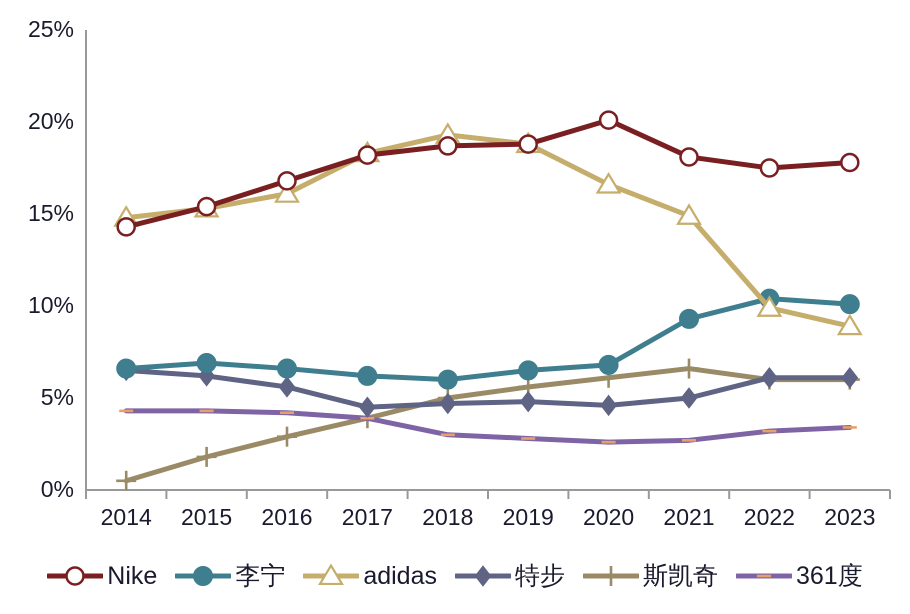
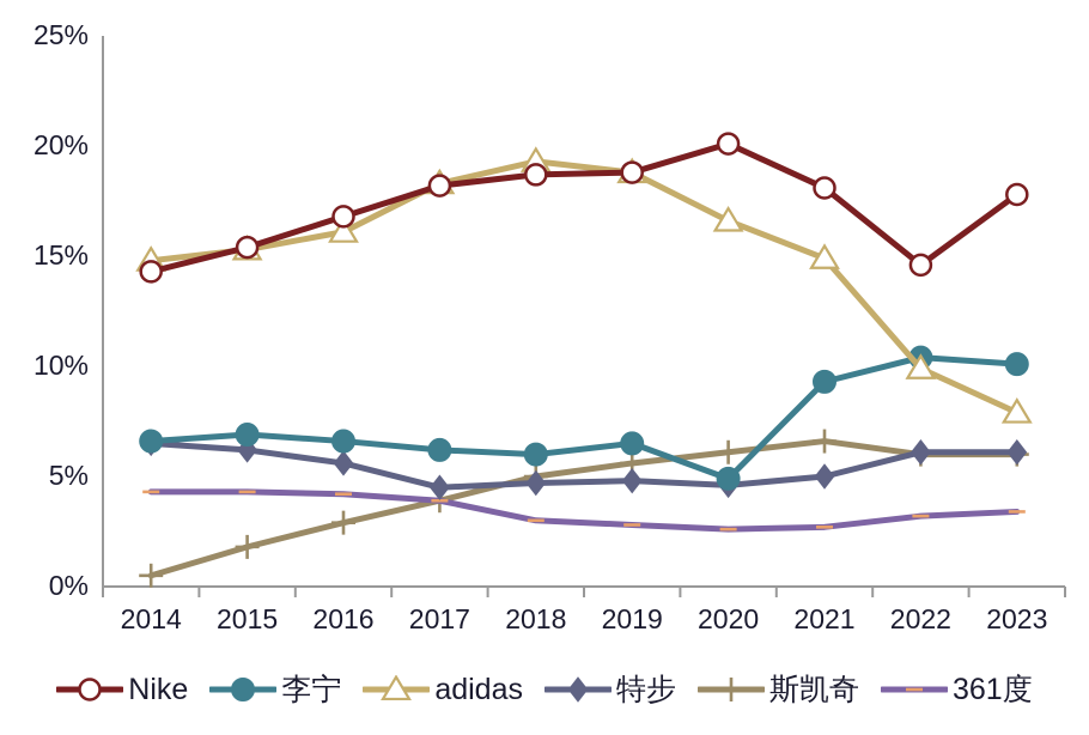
李宁/2020: 6.8% -> 4.9%
Nike/2022: 17.5% -> 14.6%
adidas/2023: 8.9% -> 7.9%
